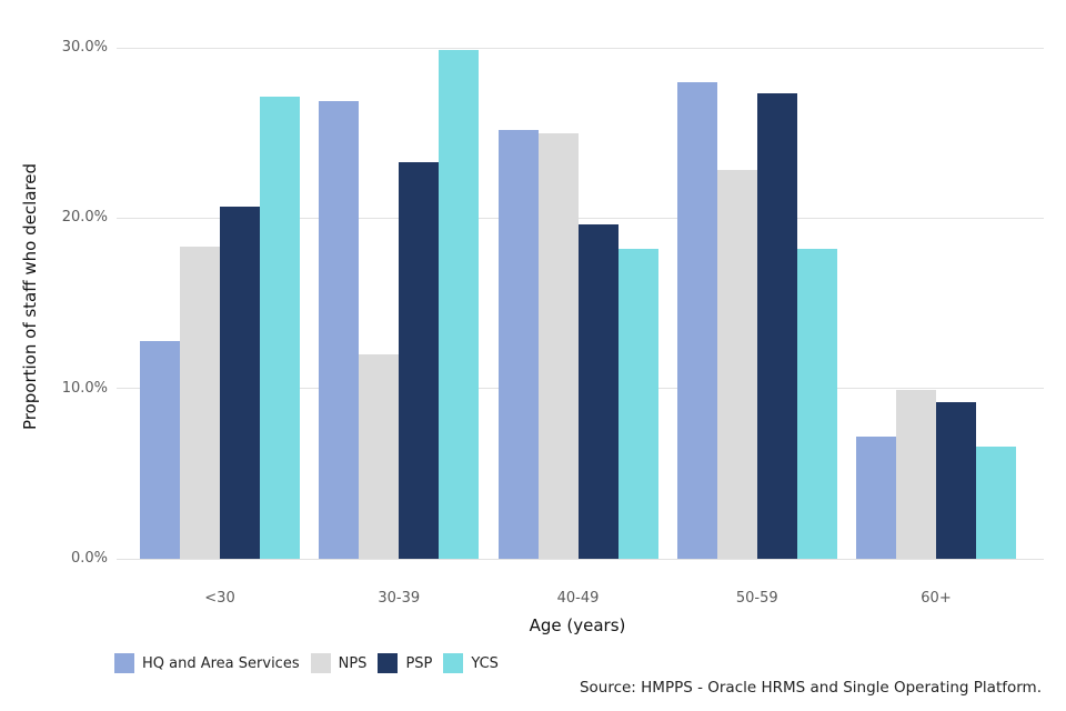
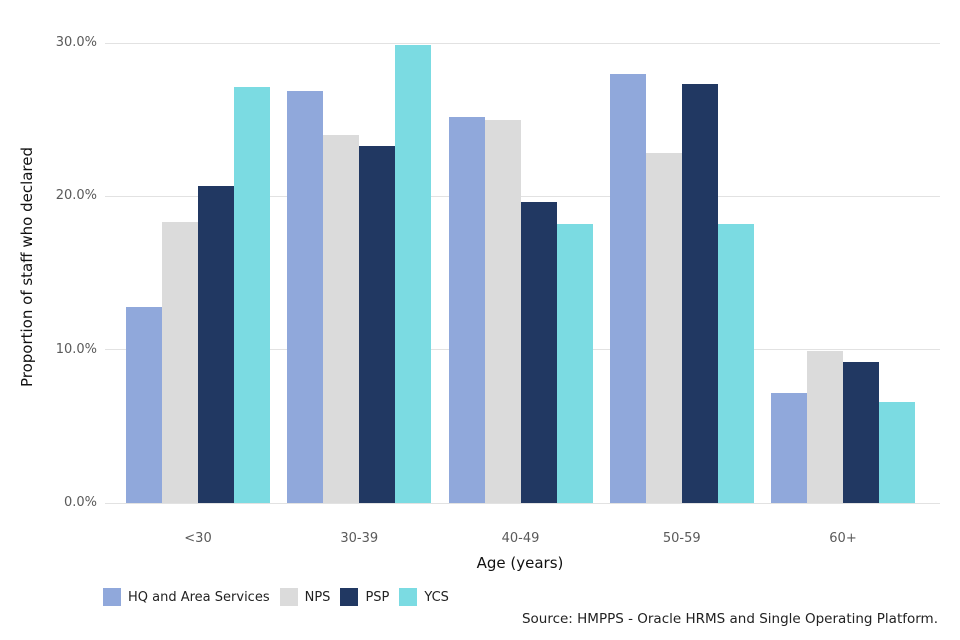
NPS/30-39: 12.0% -> 24.0%
